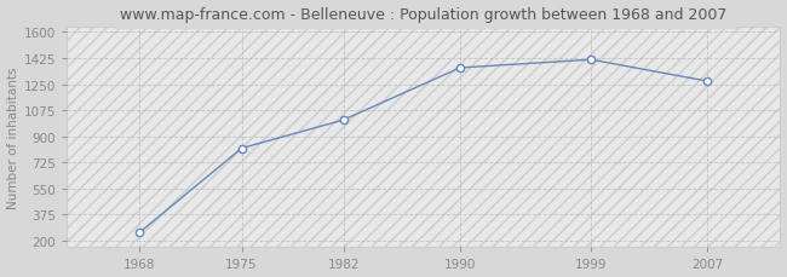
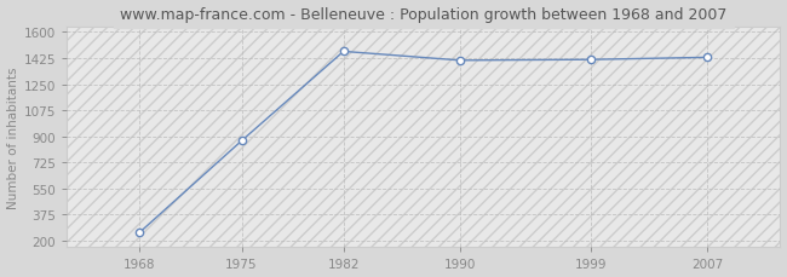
1975: 820 -> 870
1982: 1010 -> 1470
1990: 1360 -> 1410
2007: 1270 -> 1430
